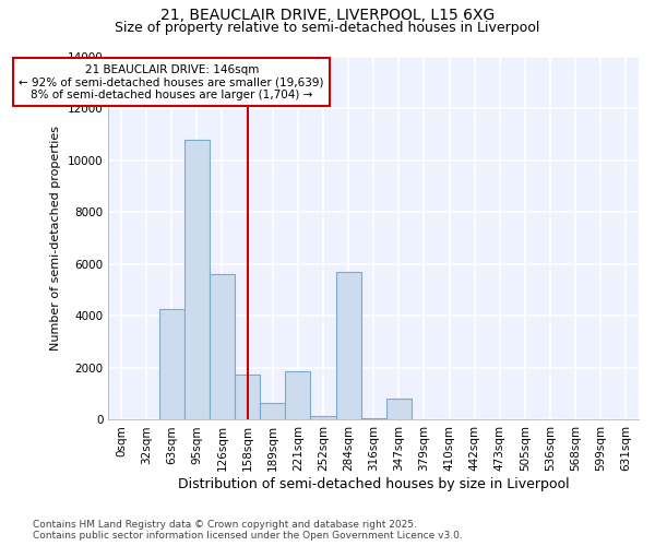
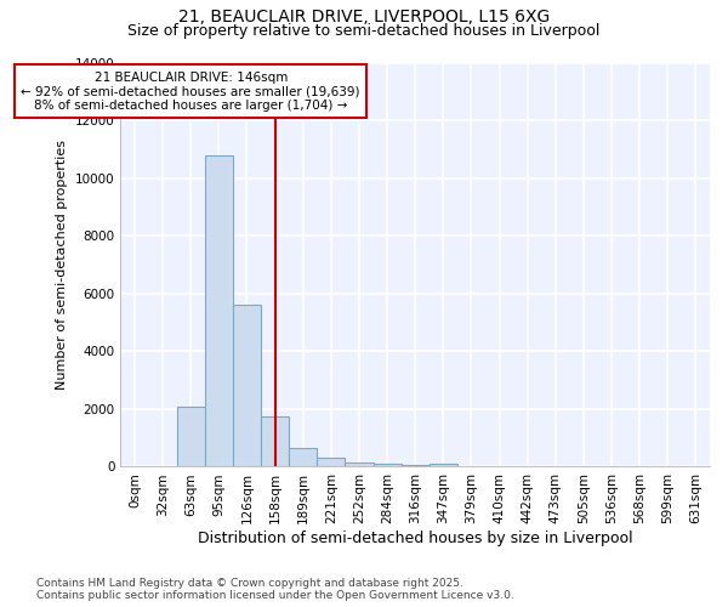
63sqm: 4250 -> 2100
221sqm: 1850 -> 300
284sqm: 5700 -> 100
347sqm: 800 -> 100
